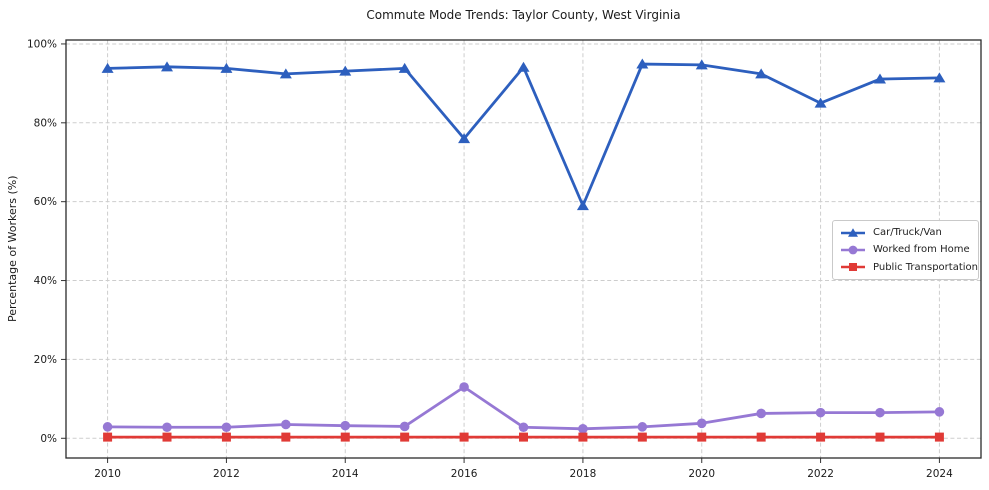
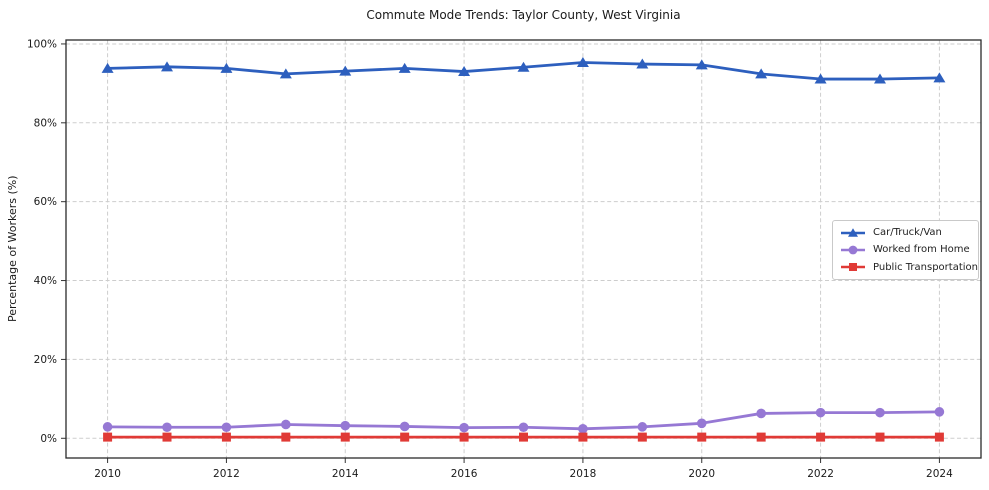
Car/Truck/Van/2016: 76% -> 93%
Worked from Home/2016: 13% -> 3%
Car/Truck/Van/2018: 59% -> 95%
Car/Truck/Van/2022: 85% -> 91%
